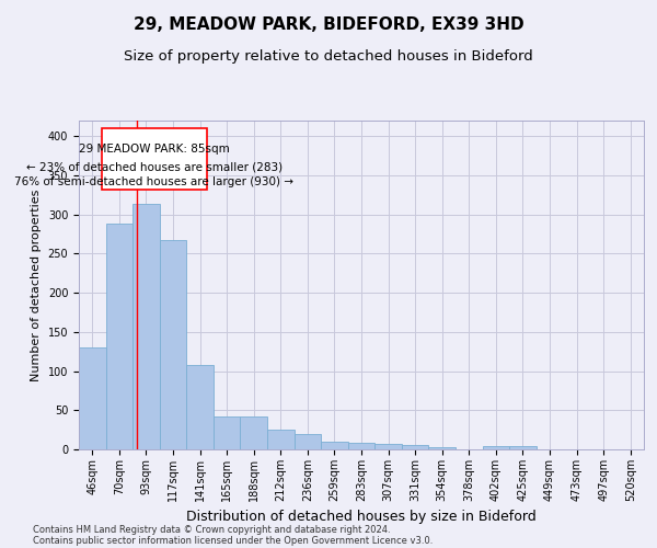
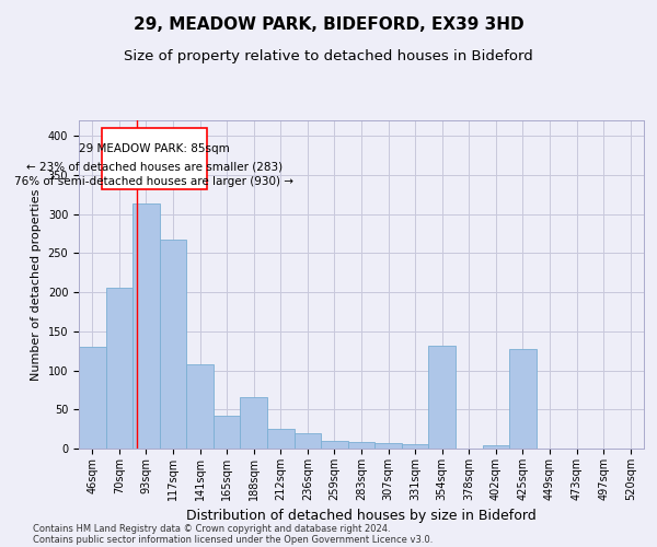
70sqm: 288 -> 206
188sqm: 42 -> 66
354sqm: 3 -> 132
425sqm: 4 -> 128
